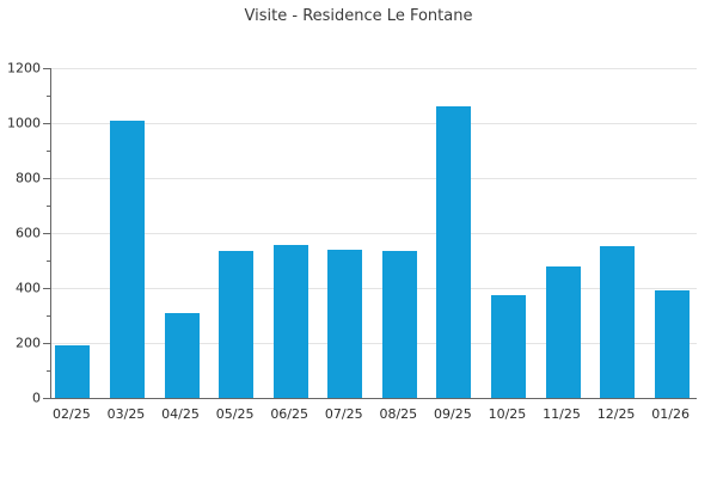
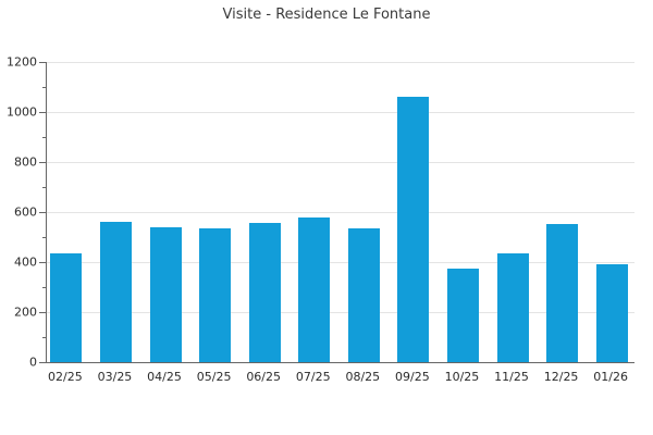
02/25: 190 -> 440
03/25: 1010 -> 560
04/25: 310 -> 540
07/25: 540 -> 580
11/25: 480 -> 440
